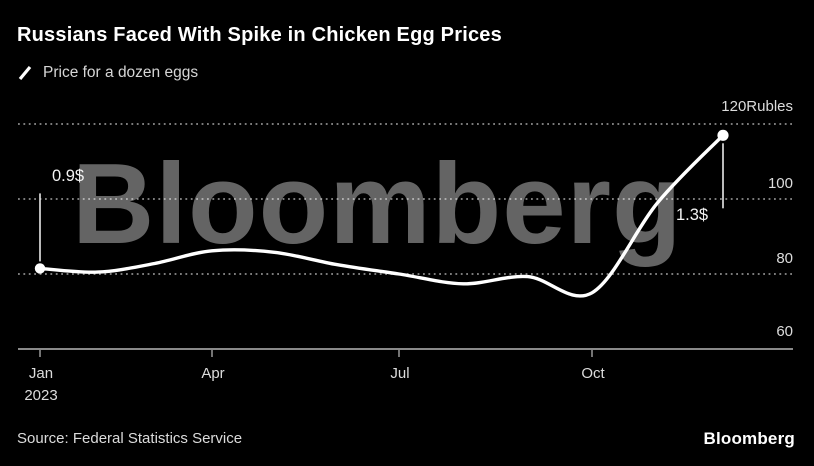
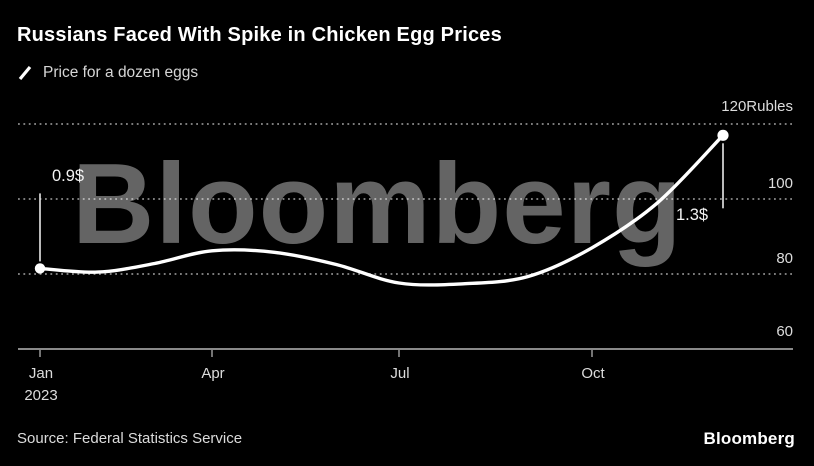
Jul: 80 -> 78
Oct: 75 -> 87
